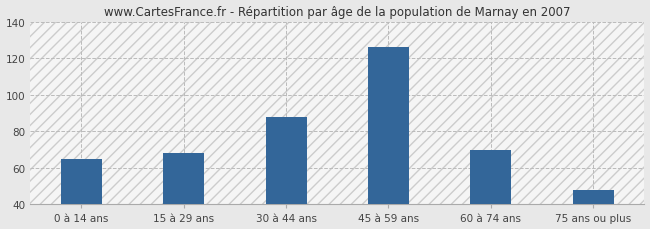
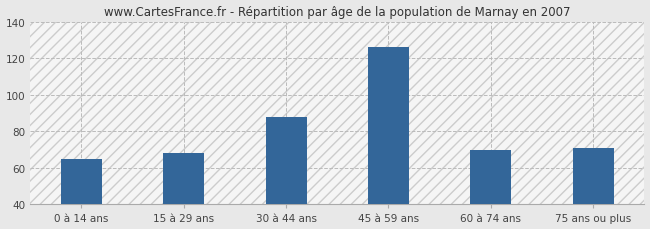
75 ans ou plus: 48 -> 71
